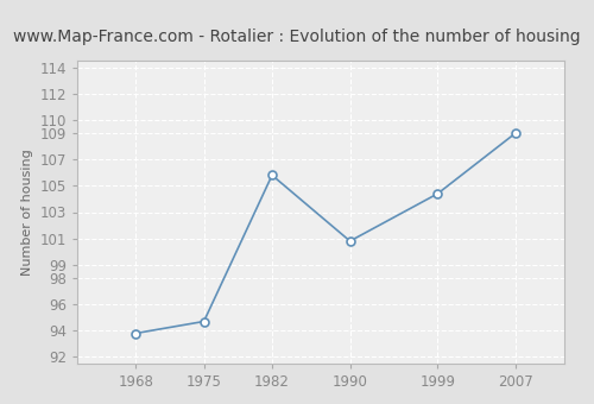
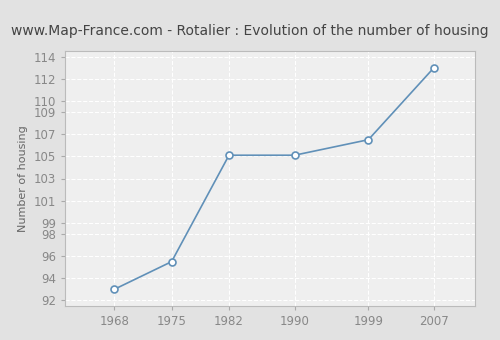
1968: 93.8 -> 93.0
1975: 94.7 -> 95.5
1982: 105.8 -> 105.1
1990: 100.8 -> 105.1
1999: 104.4 -> 106.5
2007: 109.0 -> 113.0
